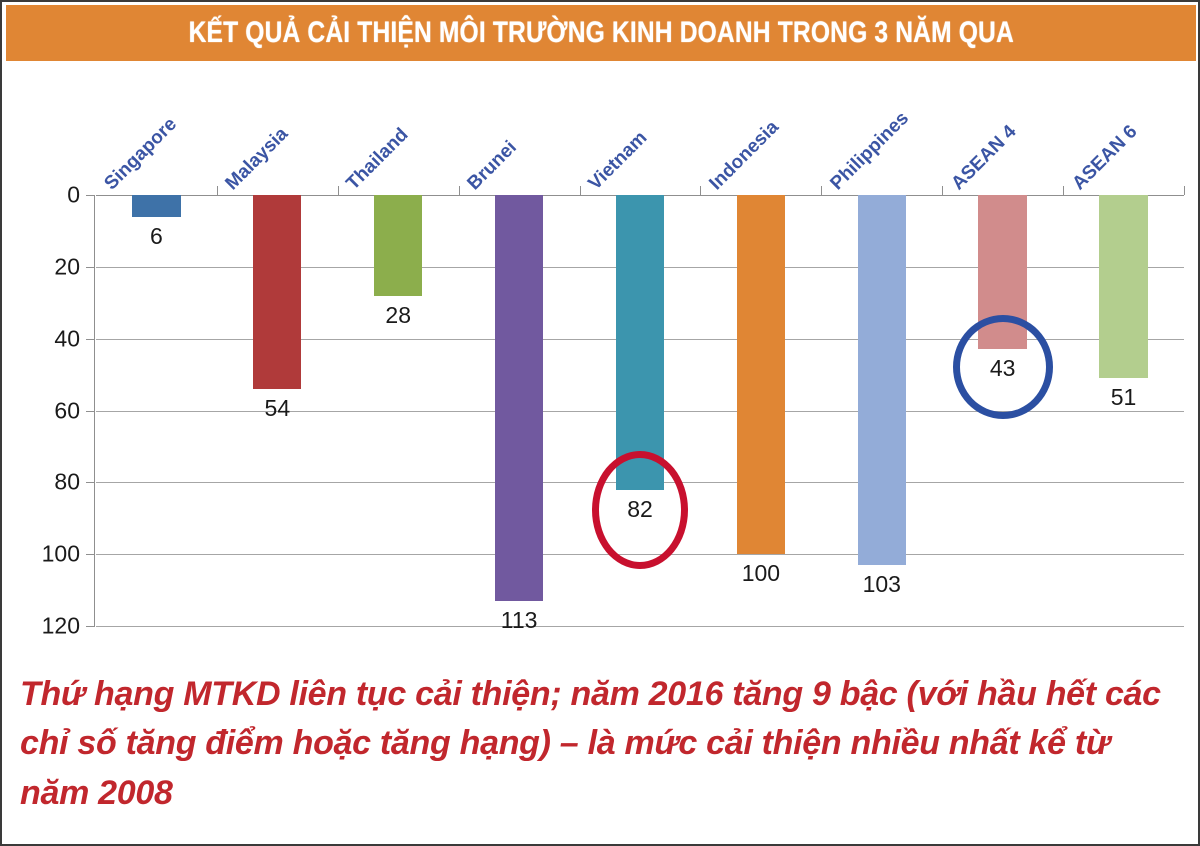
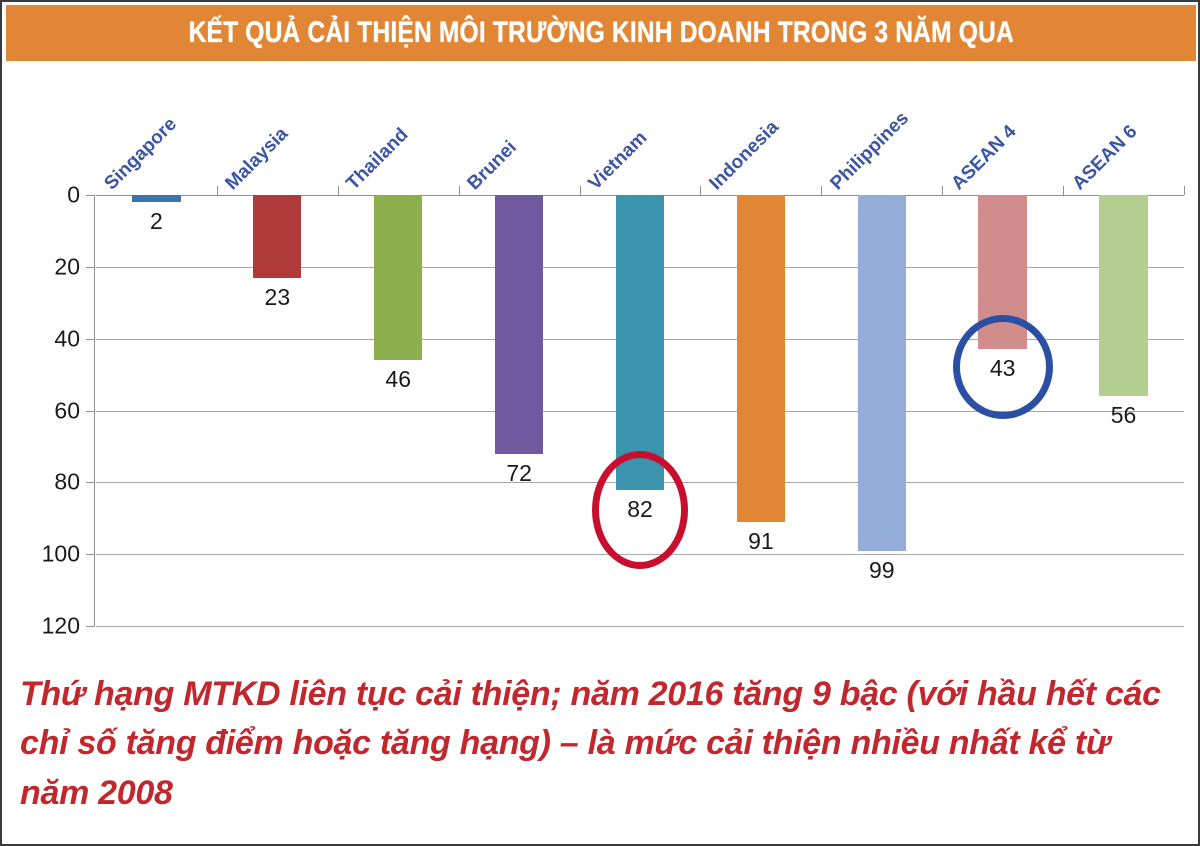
Singapore: 6 -> 2
Malaysia: 54 -> 23
Thailand: 28 -> 46
Brunei: 113 -> 72
Indonesia: 100 -> 91
Philippines: 103 -> 99
ASEAN 6: 51 -> 56
